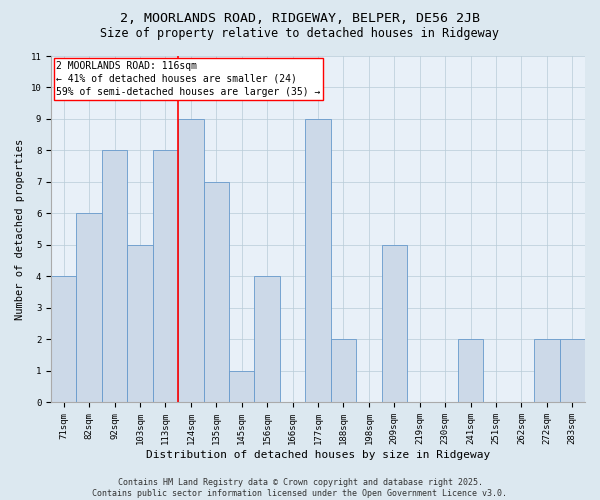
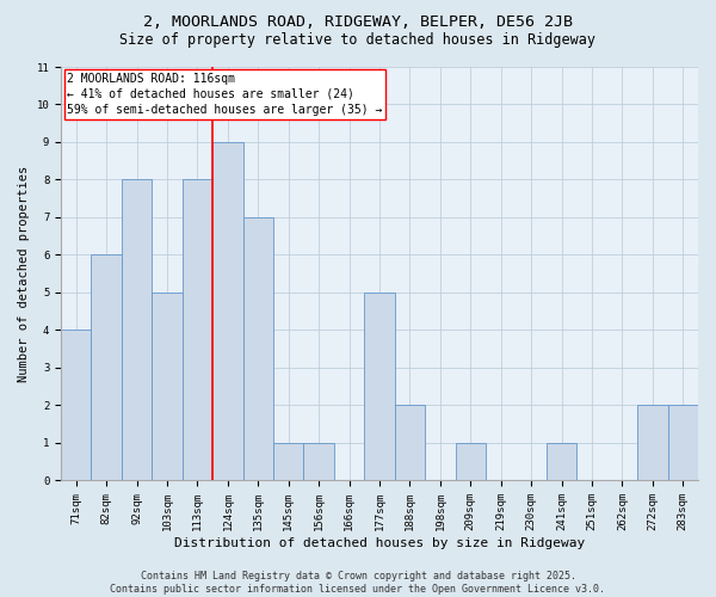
156sqm: 4 -> 1
177sqm: 9 -> 5
209sqm: 5 -> 1
241sqm: 2 -> 1
